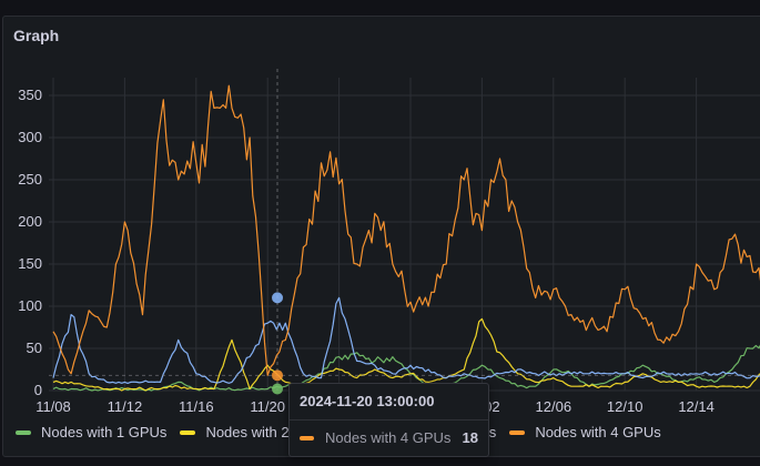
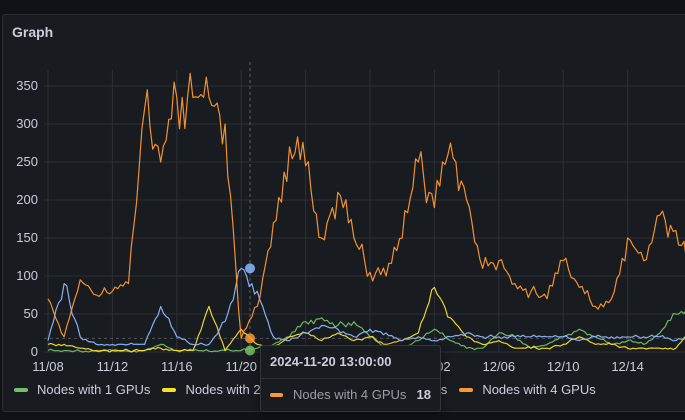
Nodes with 4 GPUs/11/12: 200 -> 80
Nodes with 4 GPUs/11/16: 270 -> 340
Nodes with 3 GPUs/11/20: 80 -> 110
Nodes with 3 GPUs/11/24: 110 -> 20
